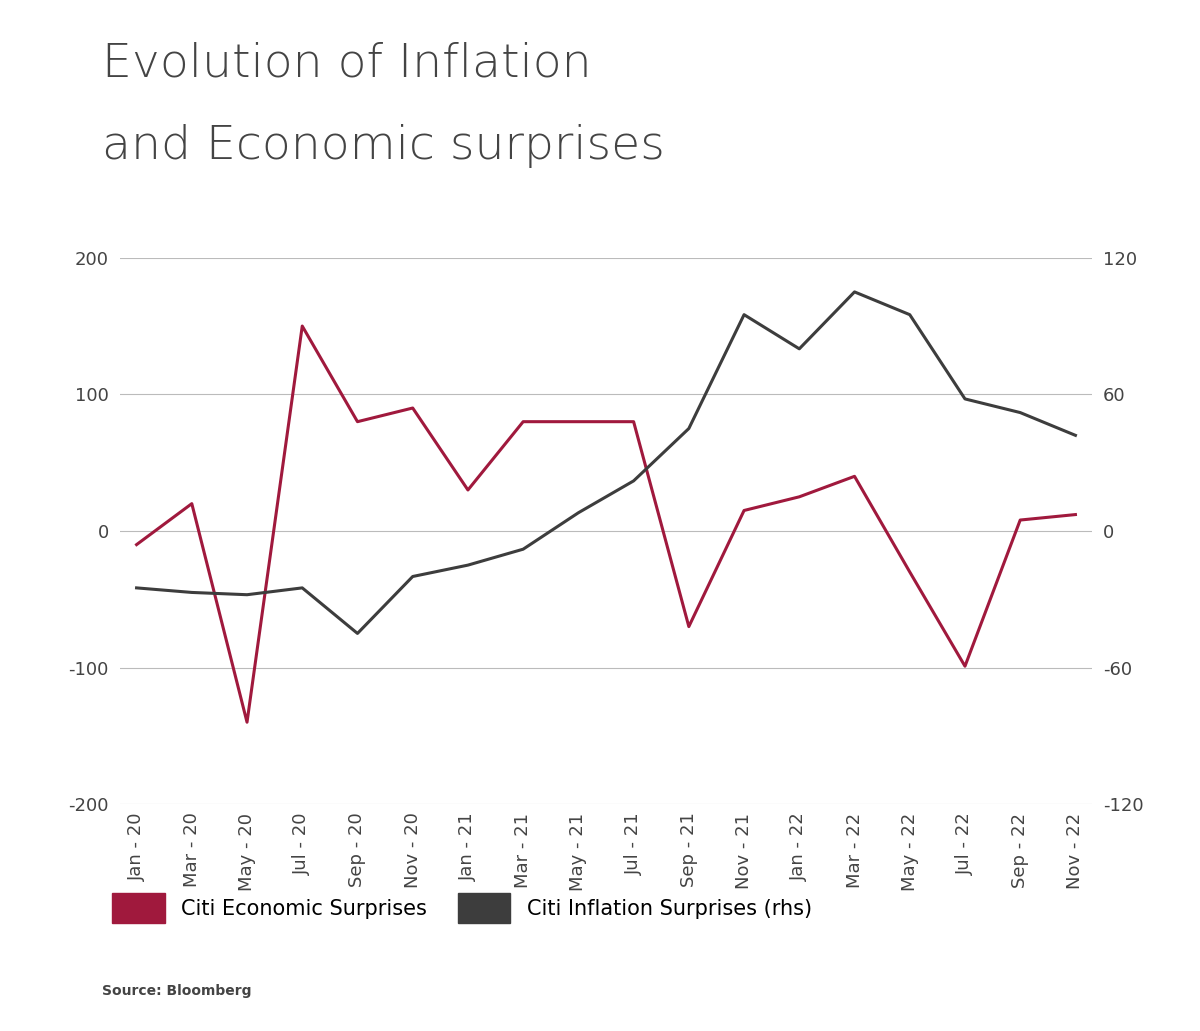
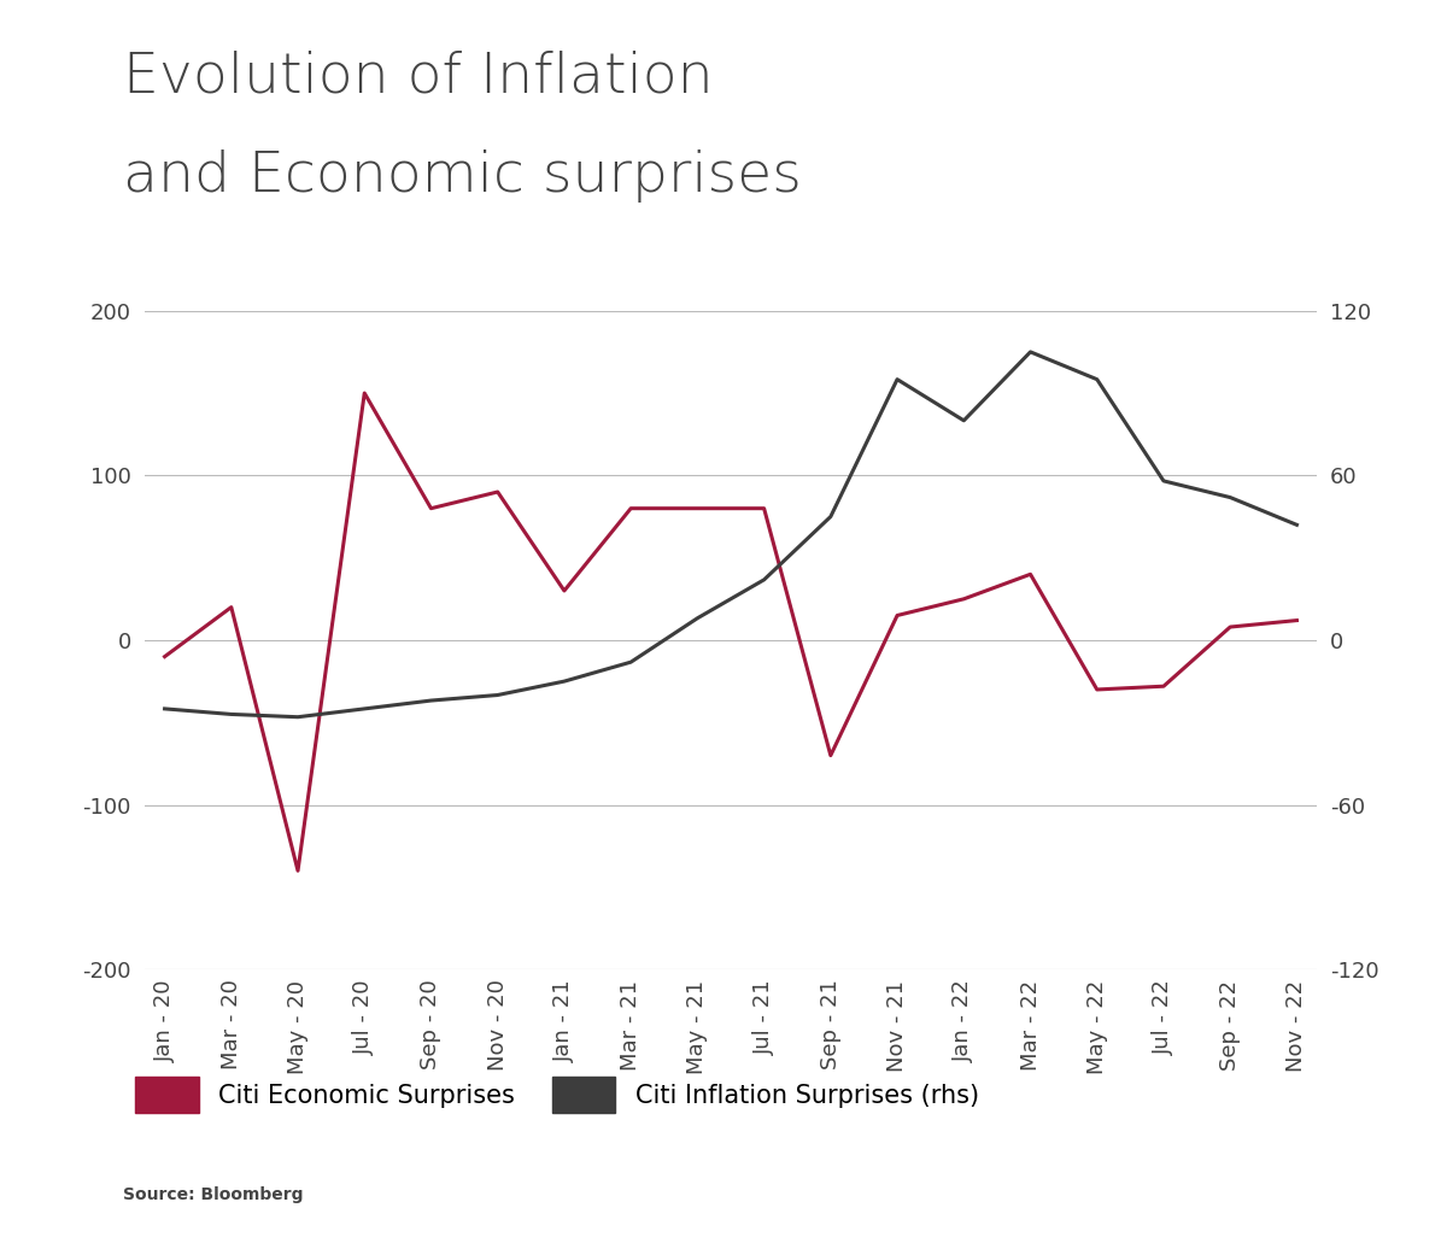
Citi Inflation Surprises (rhs)/Sep - 20: -45 -> -22
Citi Economic Surprises/Jul - 22: -99 -> -28
